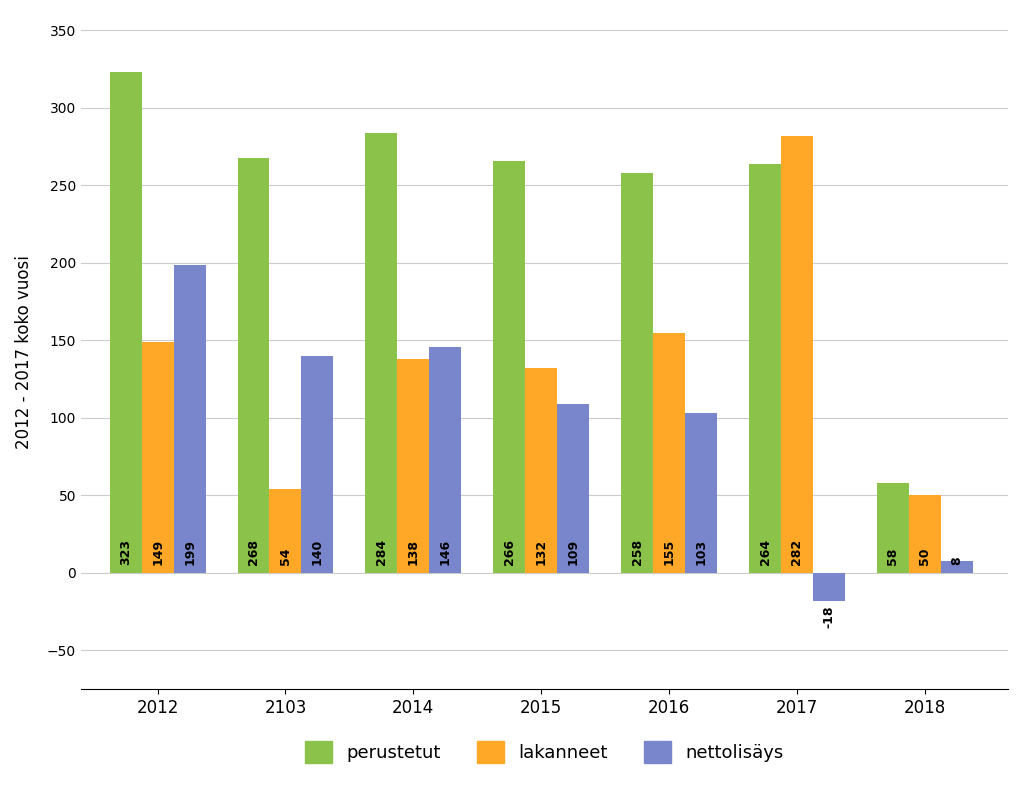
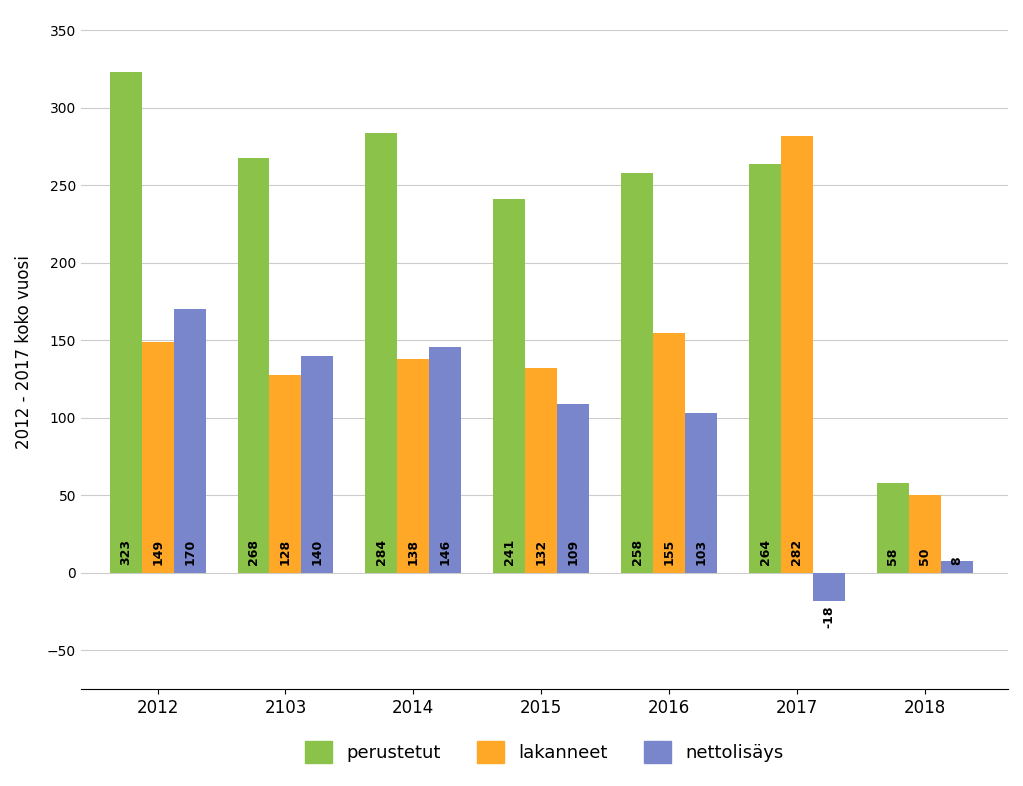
nettolisäys/2012: 199 -> 170
lakanneet/2103: 54 -> 128
perustetut/2015: 266 -> 241
